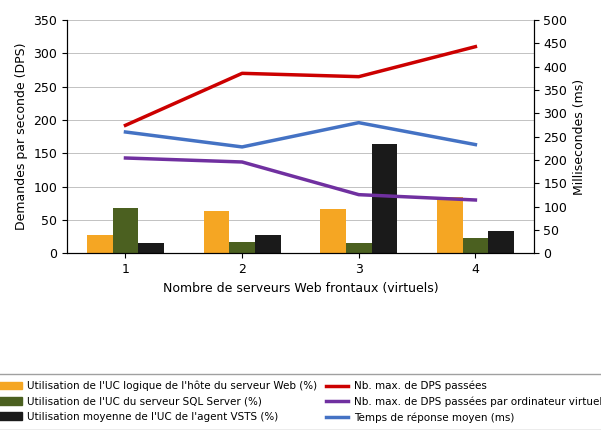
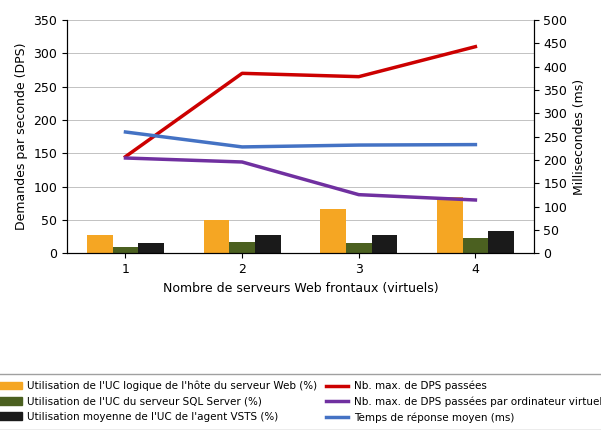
Utilisation de l'UC du serveur SQL Server (%)/1: 68 -> 10
Nb. max. de DPS passées/1: 192 -> 145
Utilisation de l'UC logique de l'hôte du serveur Web (%)/2: 64 -> 50
Temps de réponse moyen (ms)/3: 280 -> 232
Utilisation moyenne de l'UC de l'agent VSTS (%)/3: 164 -> 27
